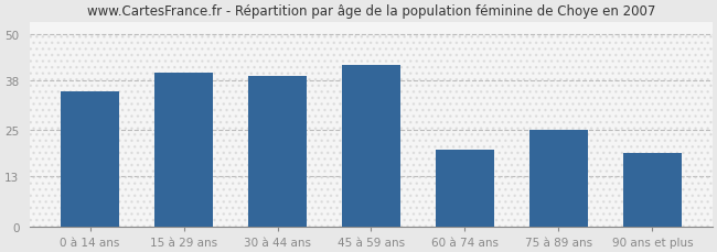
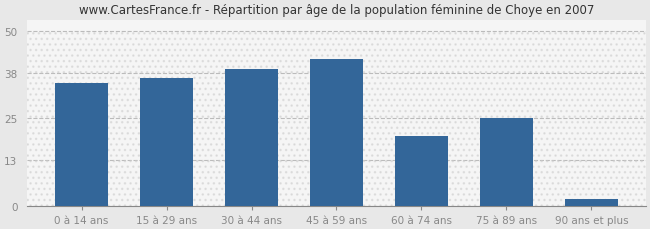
15 à 29 ans: 40.0 -> 36.5
90 ans et plus: 19.0 -> 2.0
